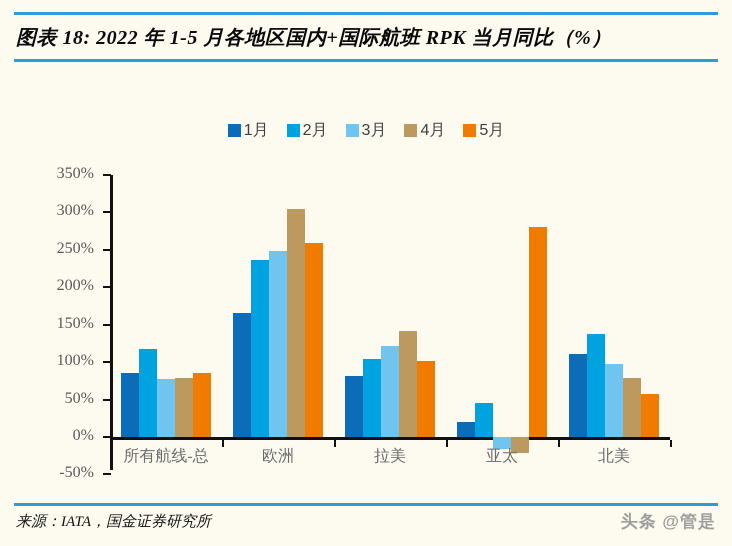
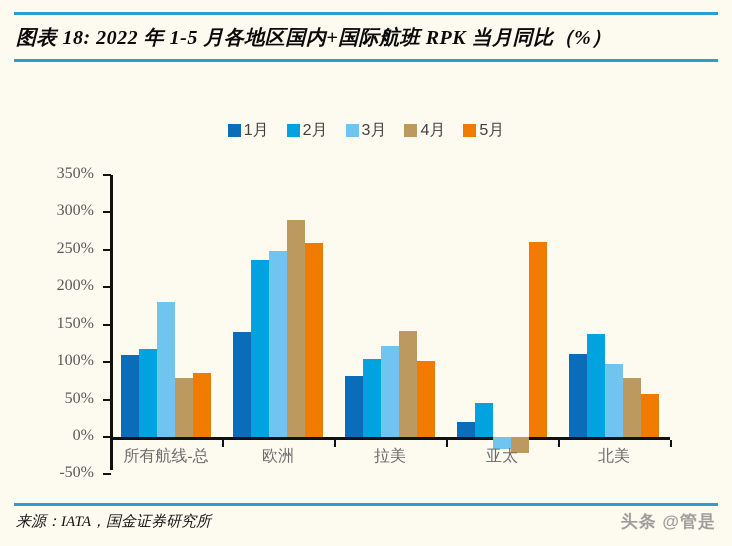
1月/所有航线-总: 80% -> 110%
3月/所有航线-总: 80% -> 180%
1月/欧洲: 160% -> 140%
4月/欧洲: 300% -> 290%
5月/亚太: 280% -> 260%
